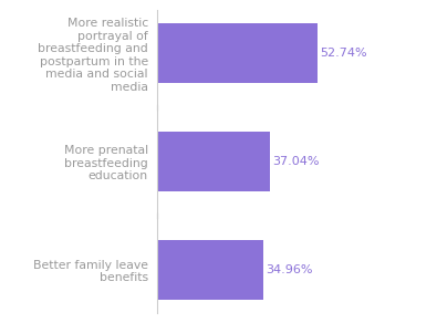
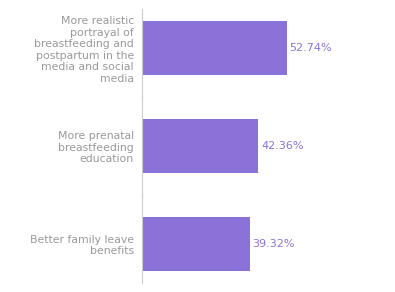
More prenatal breastfeeding education: 37.04% -> 42.36%
Better family leave benefits: 34.96% -> 39.32%
